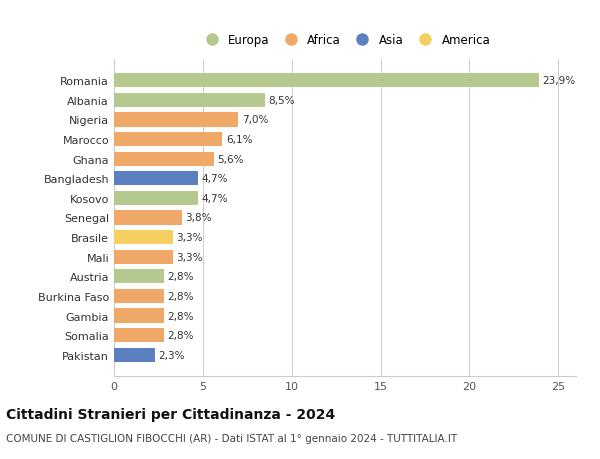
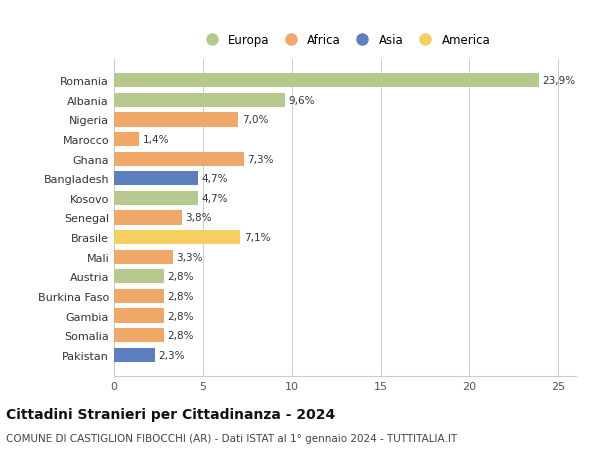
Albania: 8,5% -> 9,6%
Marocco: 6,1% -> 1,4%
Ghana: 5,6% -> 7,3%
Brasile: 3,3% -> 7,1%
